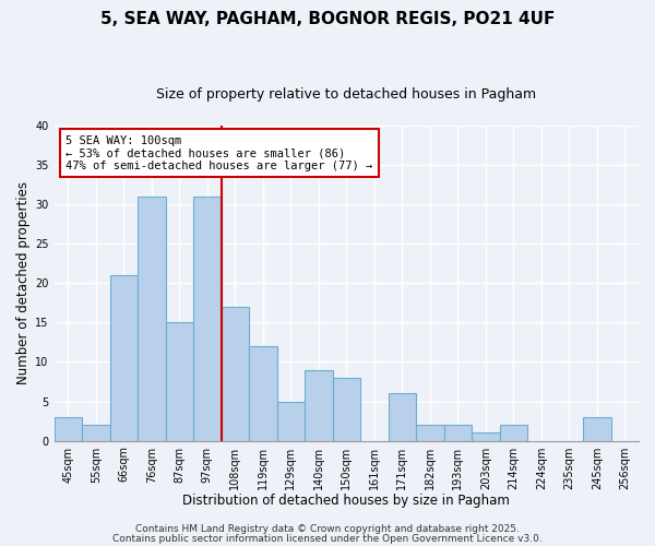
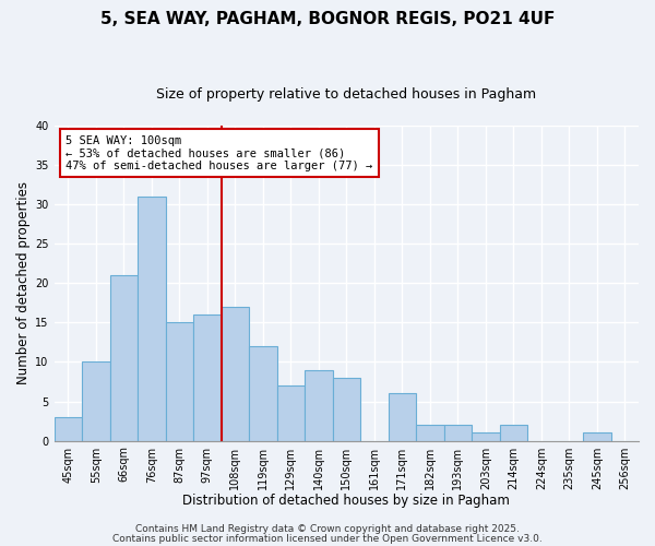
55sqm: 2 -> 10
97sqm: 31 -> 16
129sqm: 5 -> 7
245sqm: 3 -> 1
